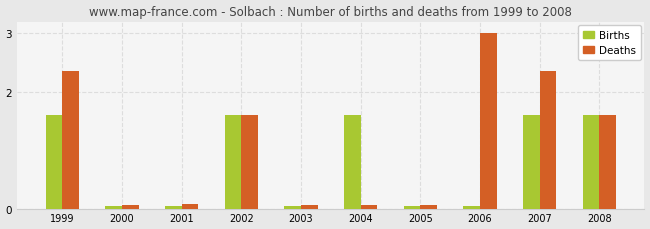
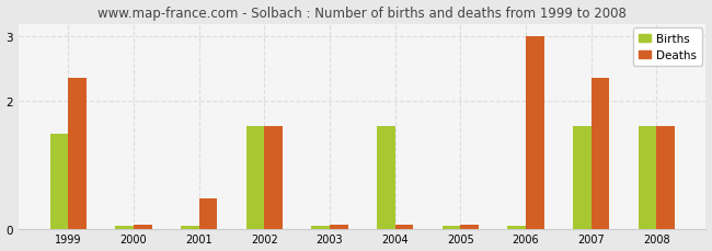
Births/1999: 1.60 -> 1.48
Deaths/2001: 0.08 -> 0.48
